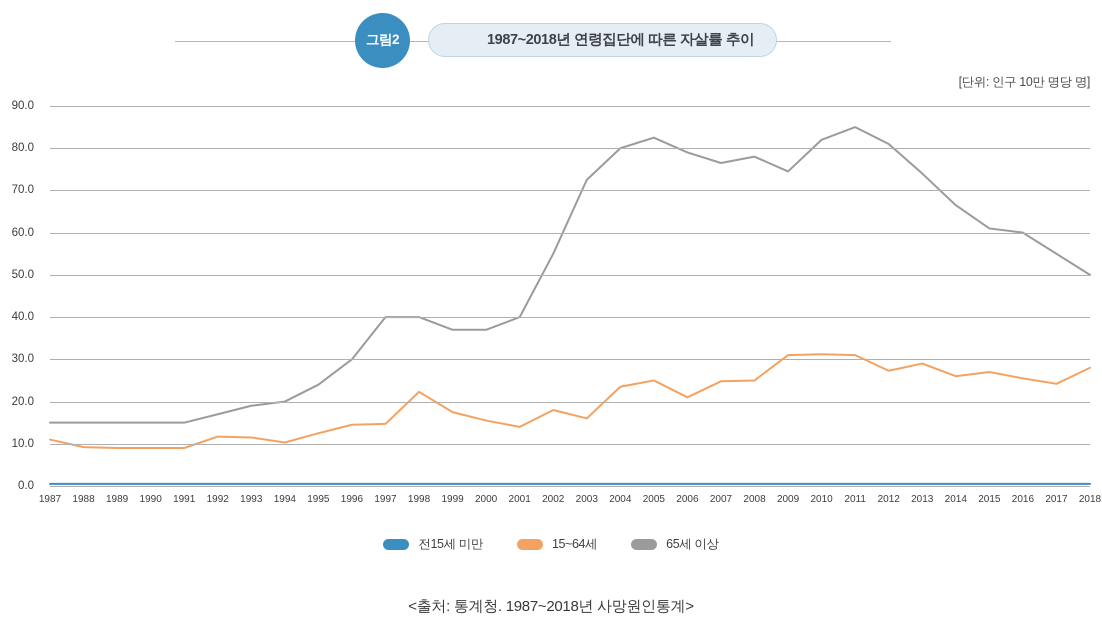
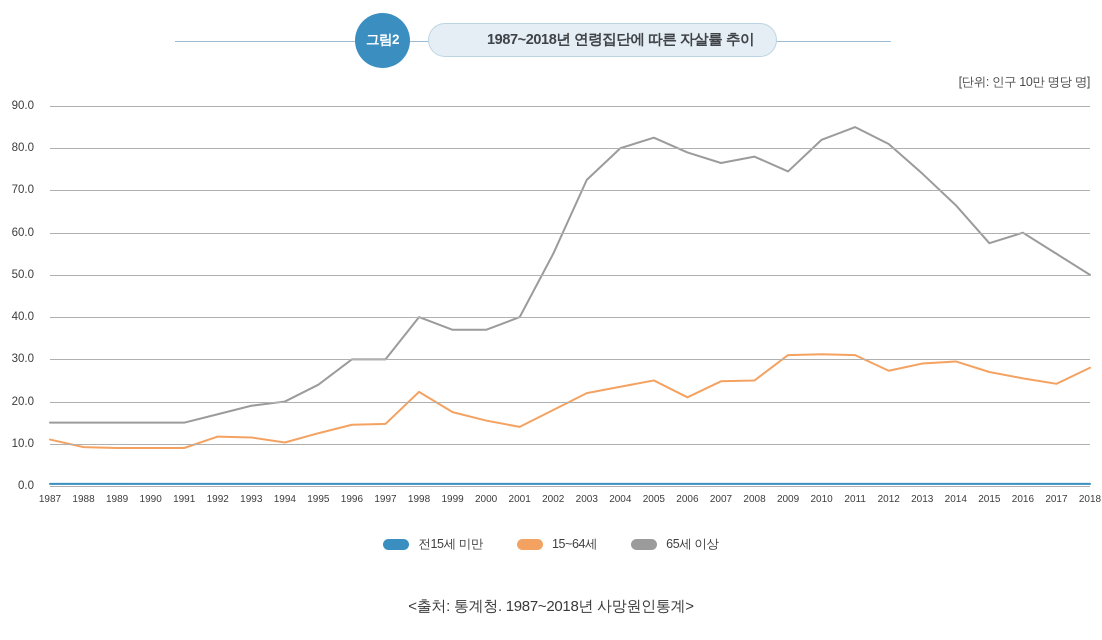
65세 이상/1997: 40 -> 30
15~64세/2003: 16 -> 22
15~64세/2014: 26 -> 30
65세 이상/2015: 61 -> 58
